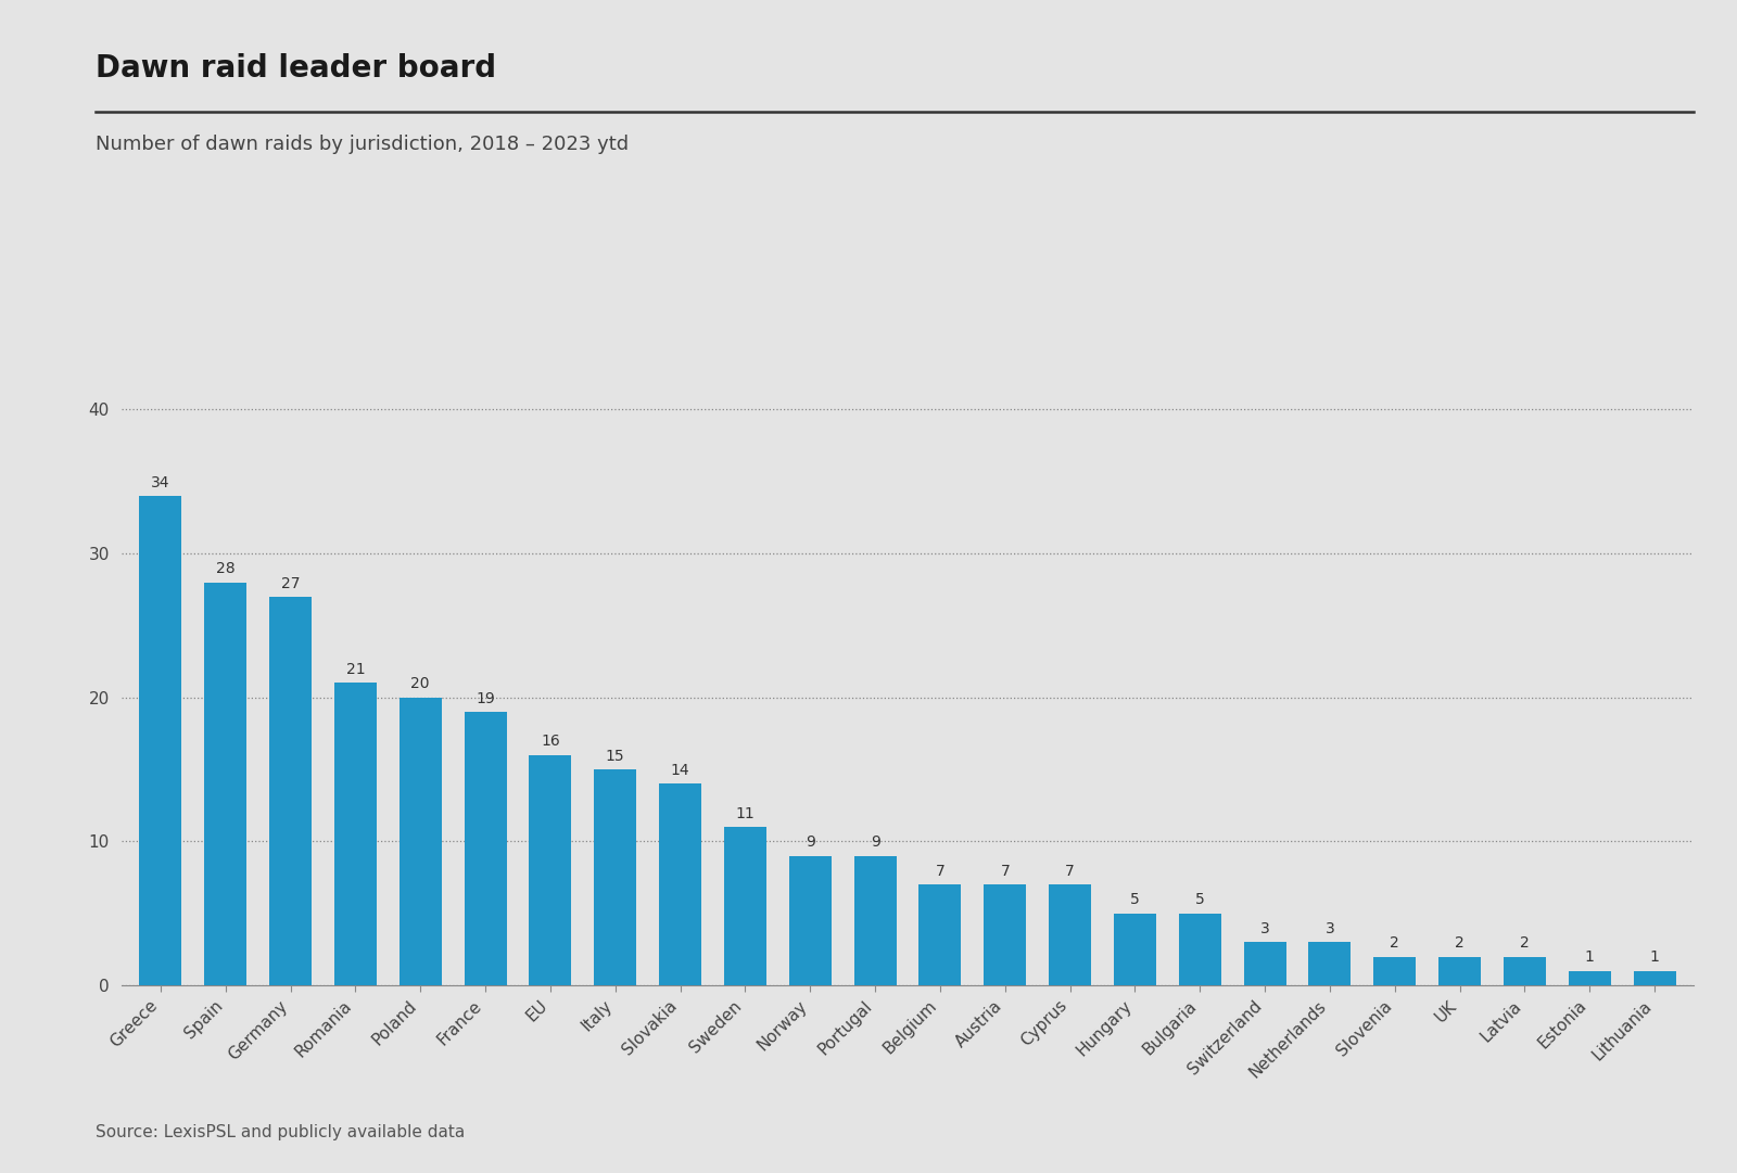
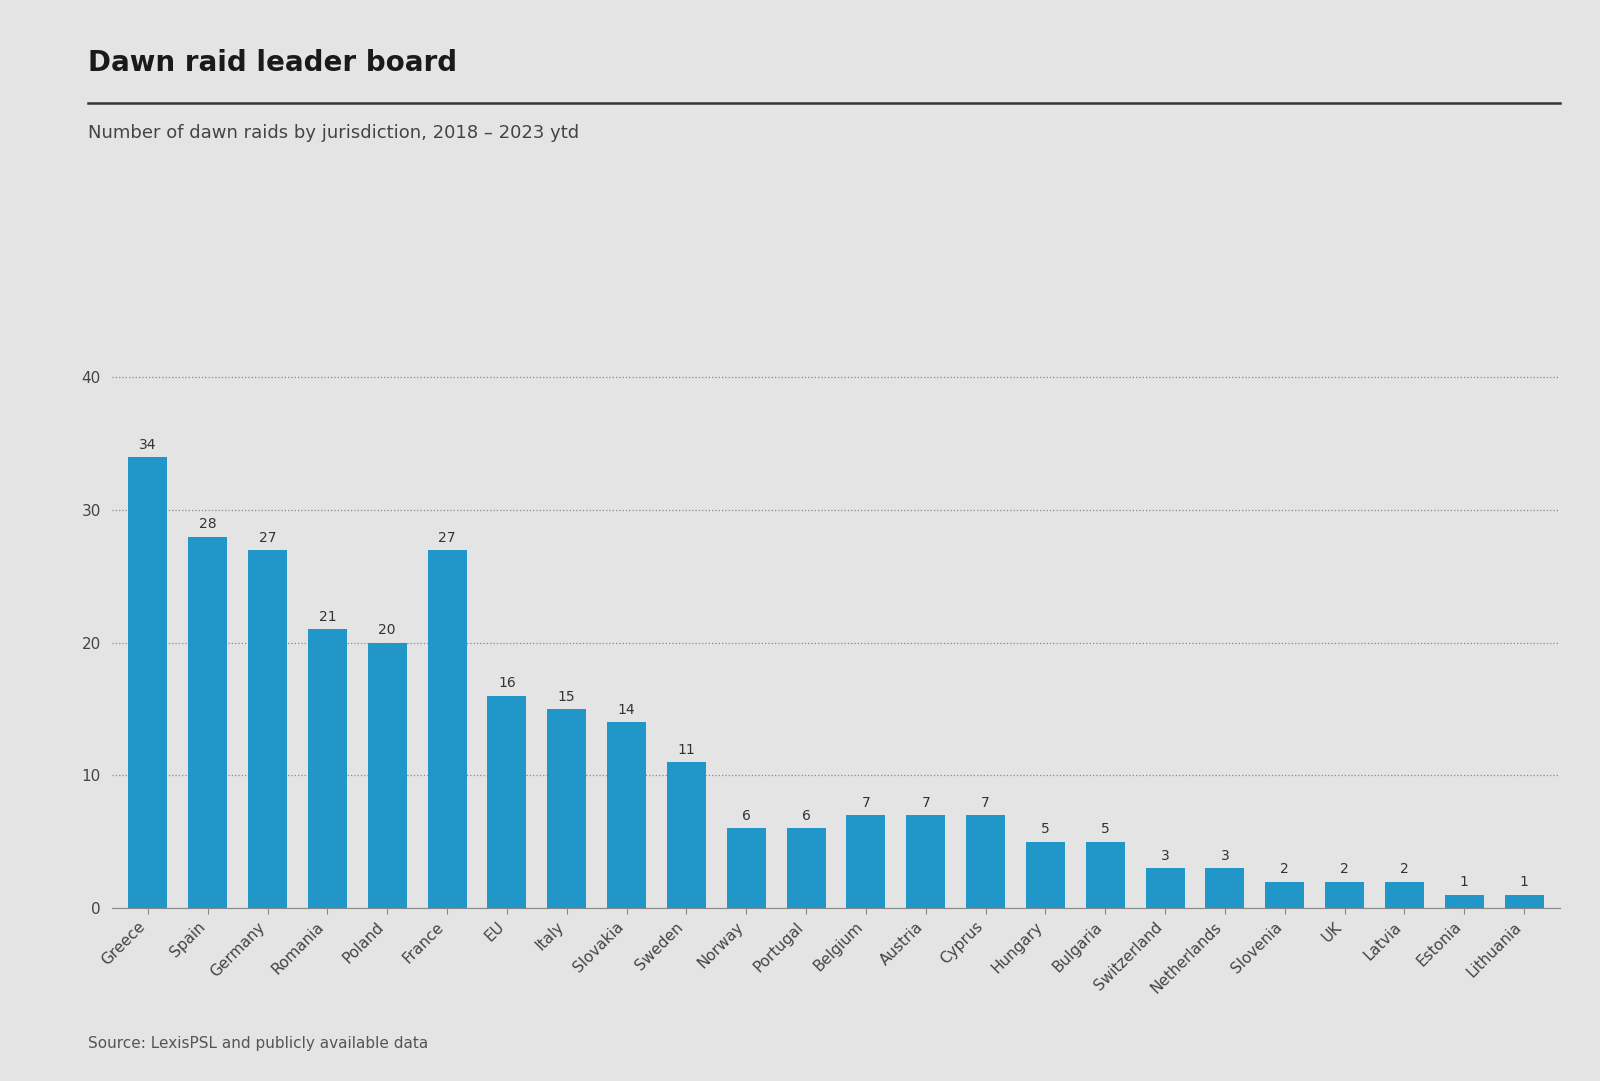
France: 19 -> 27
Norway: 9 -> 6
Portugal: 9 -> 6
